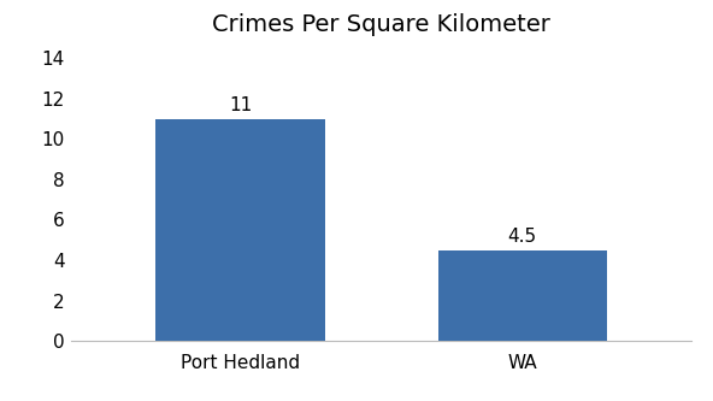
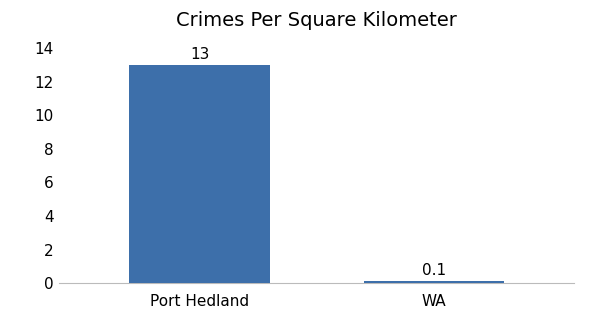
Port Hedland: 11 -> 13
WA: 4.5 -> 0.1
